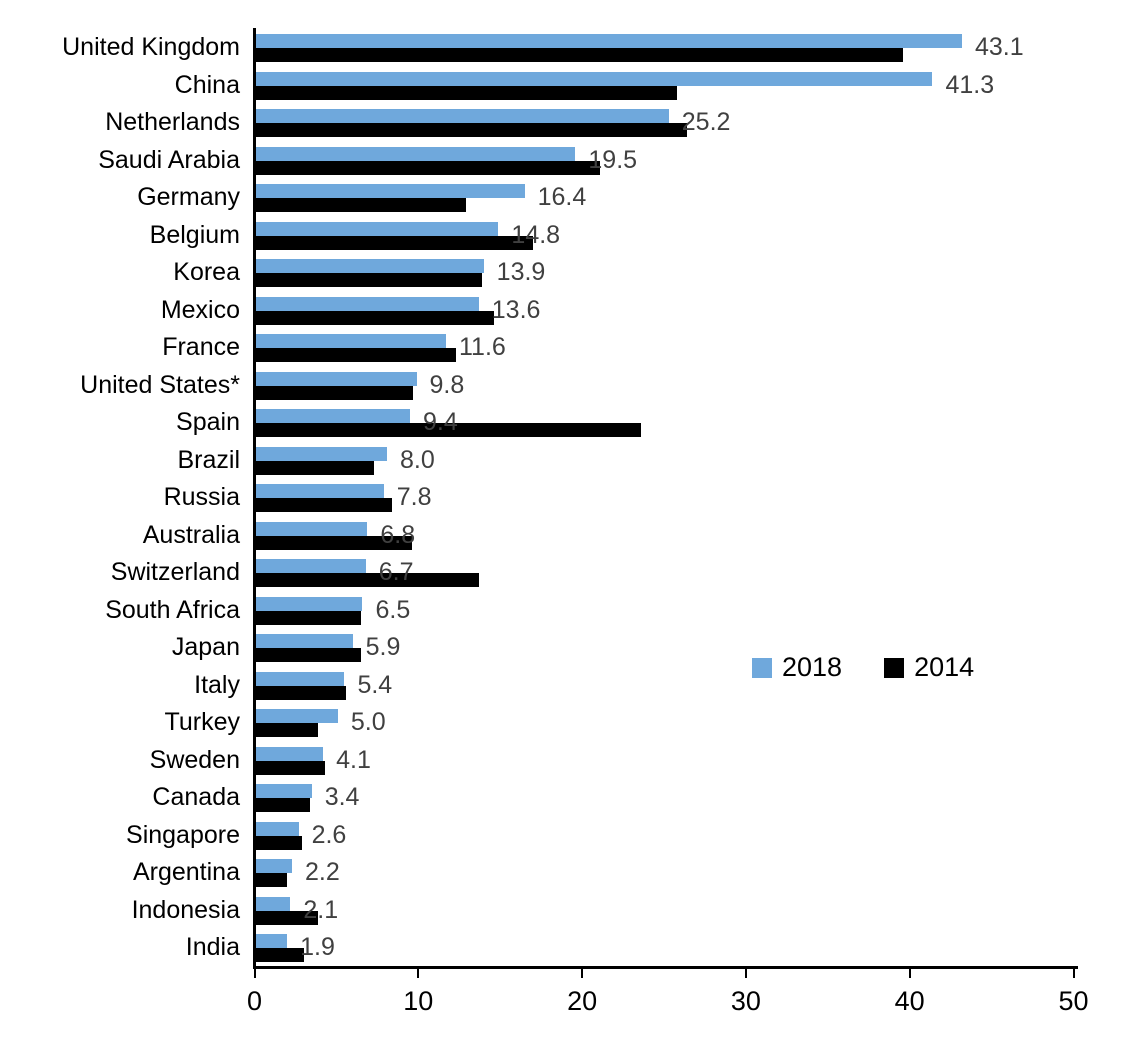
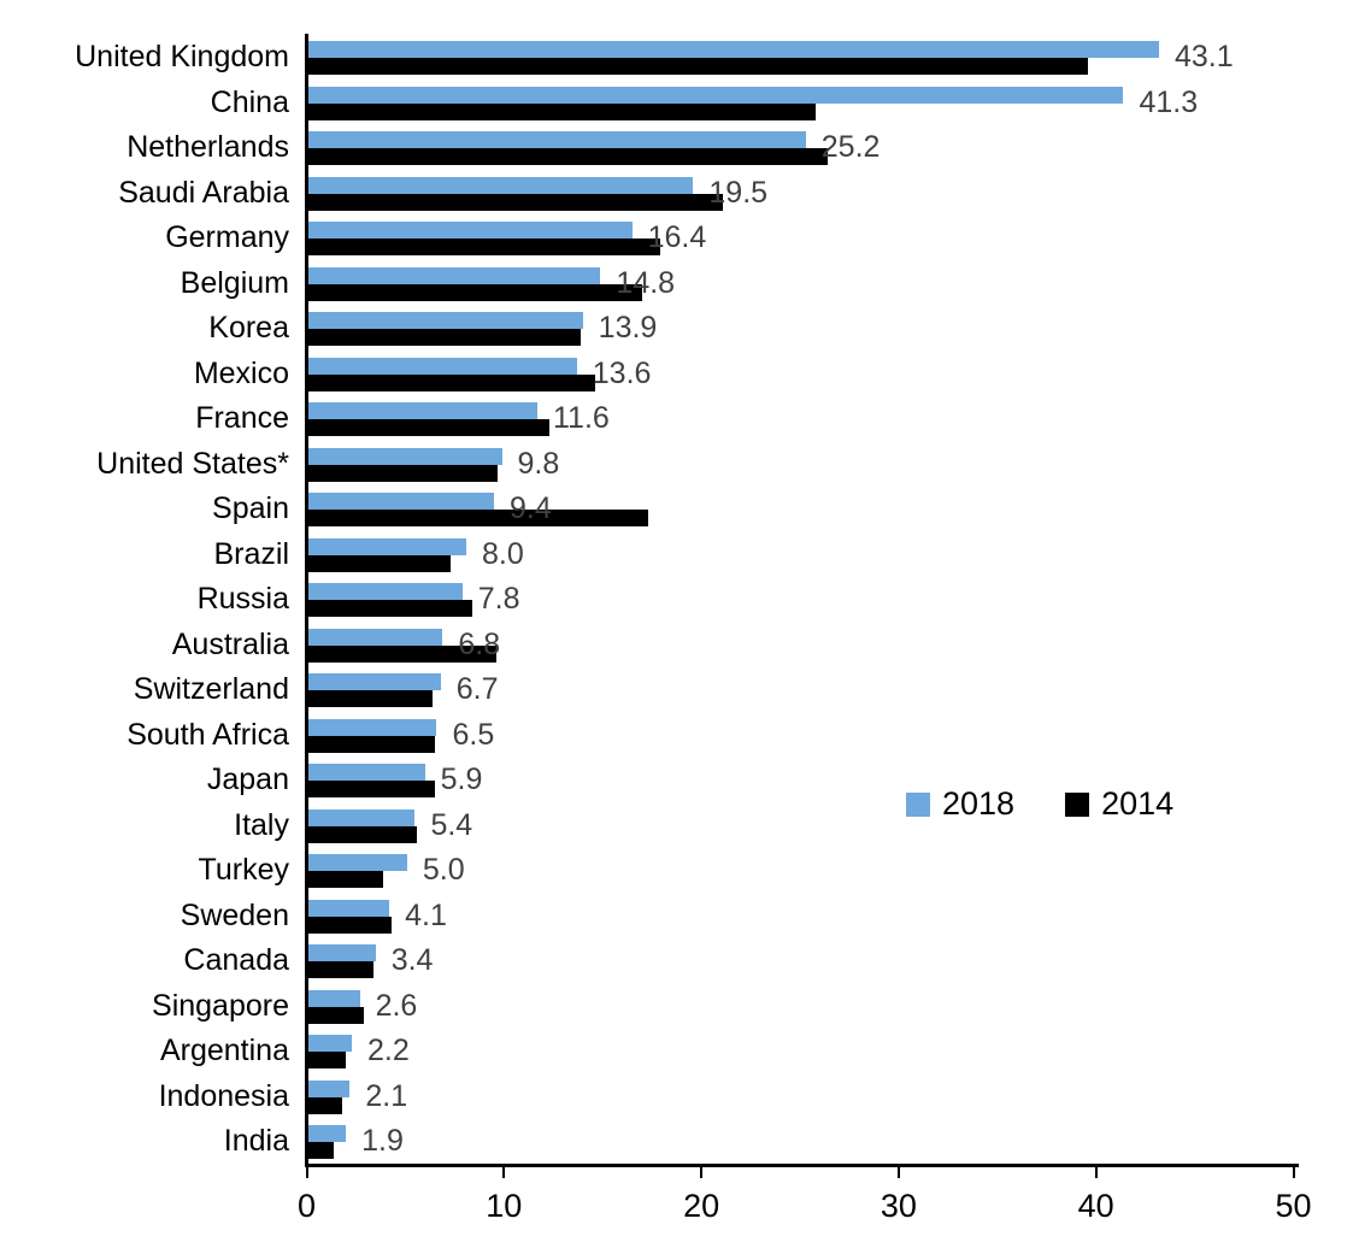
2014/Germany: 12.8 -> 17.8
2014/Spain: 23.5 -> 17.2
2014/Switzerland: 13.6 -> 6.3
2014/Indonesia: 3.8 -> 1.7
2014/India: 2.9 -> 1.3
